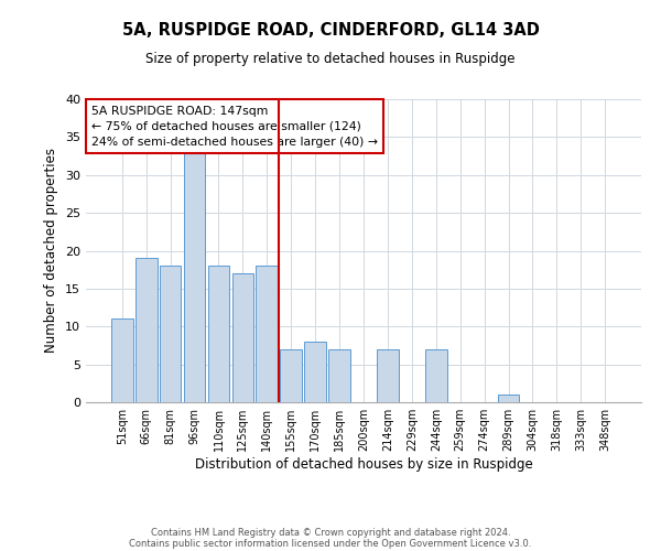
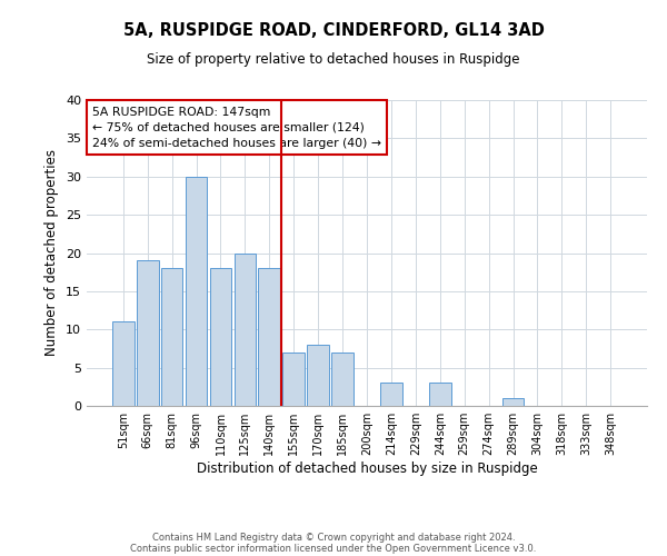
96sqm: 33 -> 30
125sqm: 17 -> 20
214sqm: 7 -> 3
244sqm: 7 -> 3
